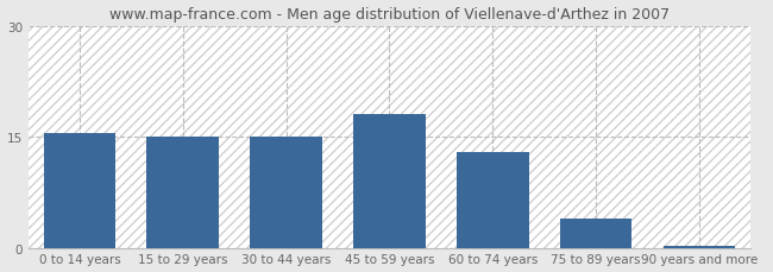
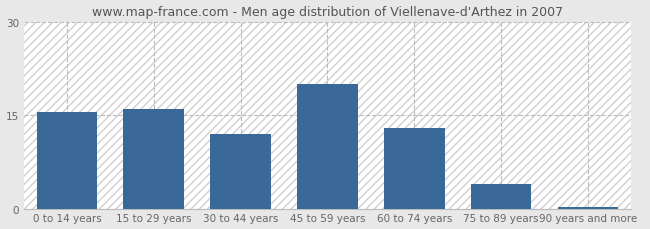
15 to 29 years: 15.0 -> 16.0
30 to 44 years: 15.0 -> 12.0
45 to 59 years: 18.0 -> 20.0
